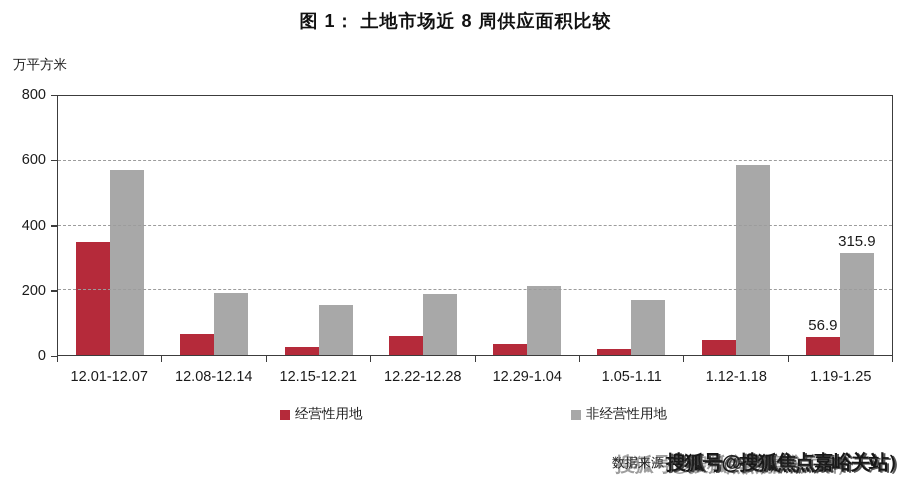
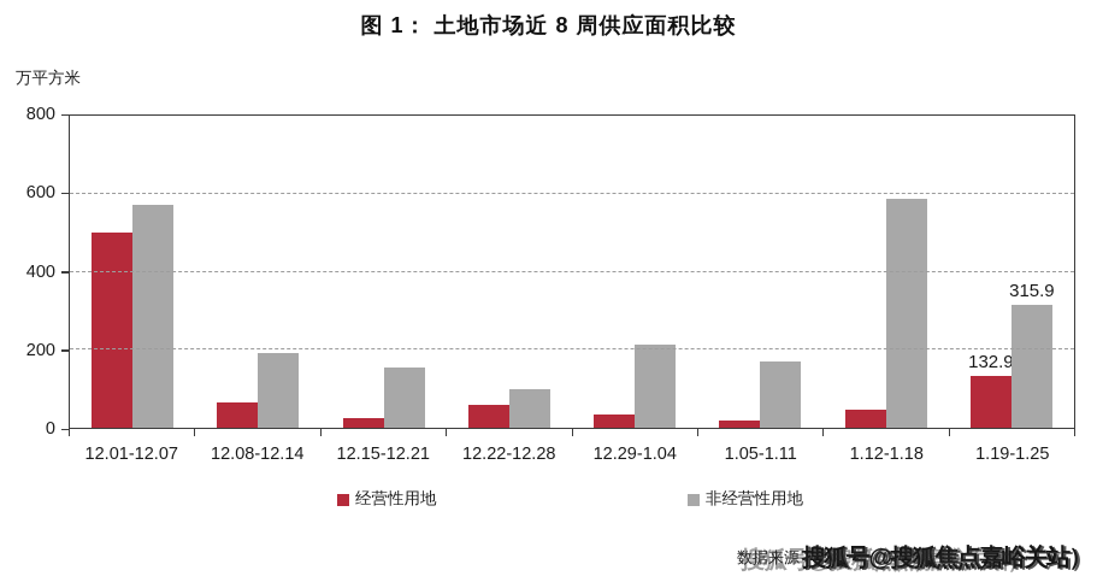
经营性用地/12.01-12.07: 350 -> 500
非经营性用地/12.22-12.28: 190 -> 100
经营性用地/1.19-1.25: 56.9 -> 132.9
